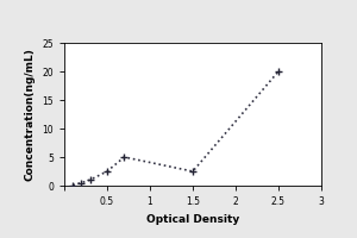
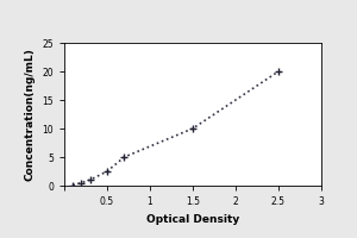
1.5: 2.5 -> 10.0
